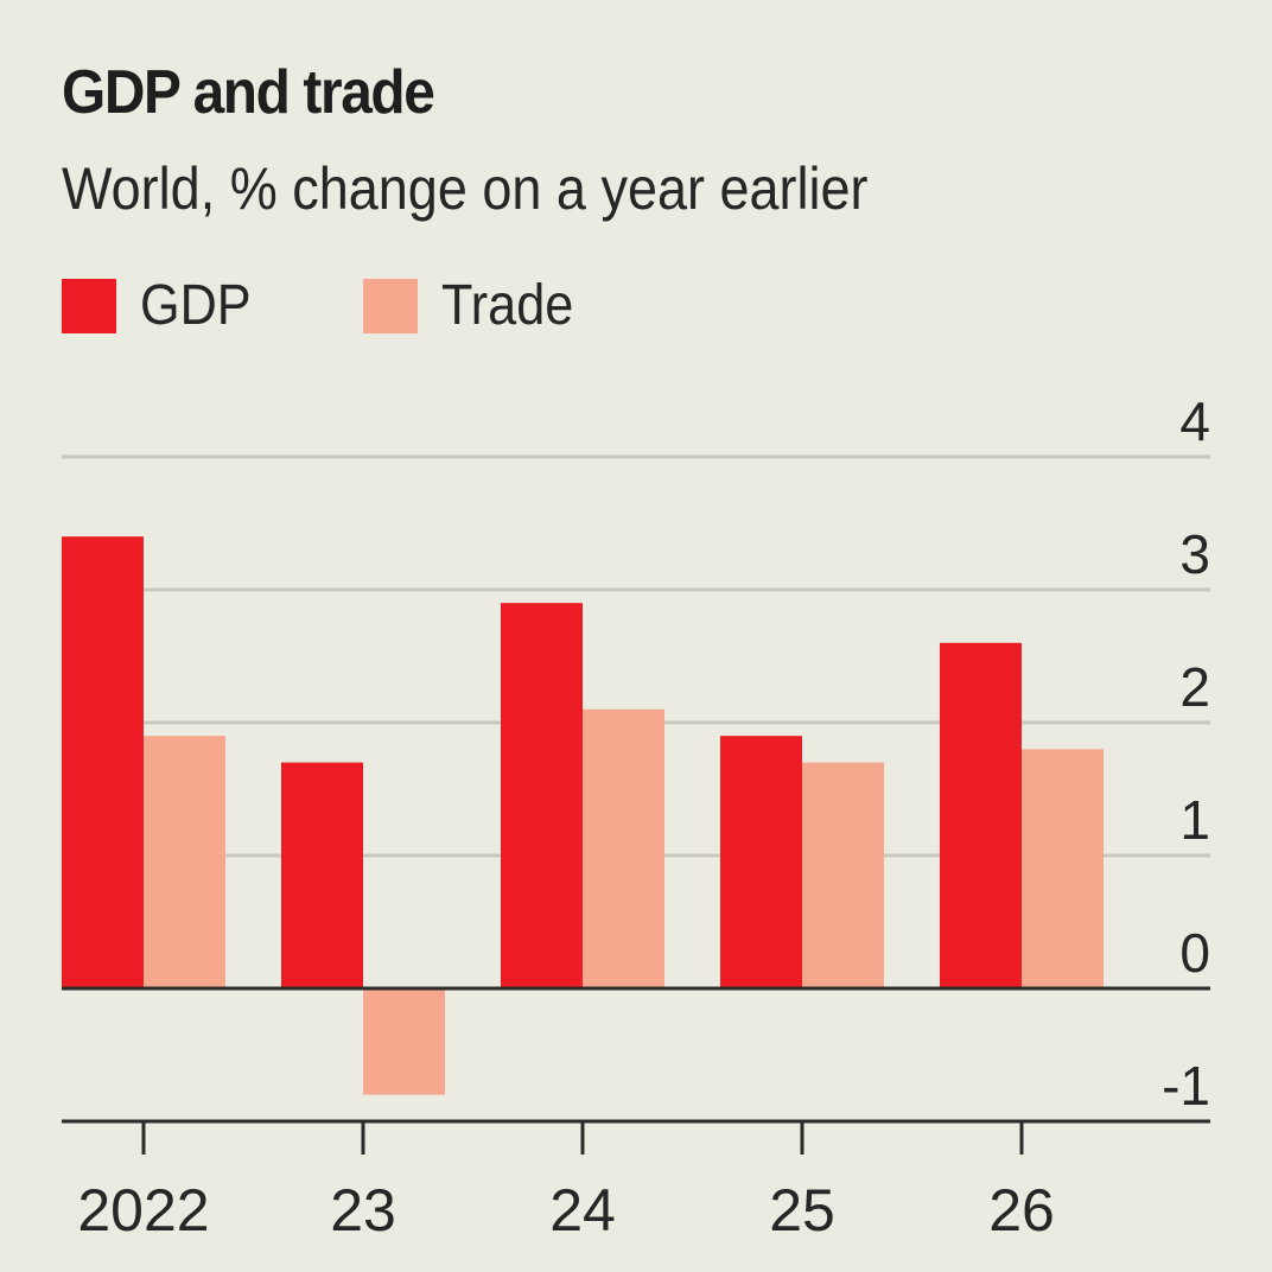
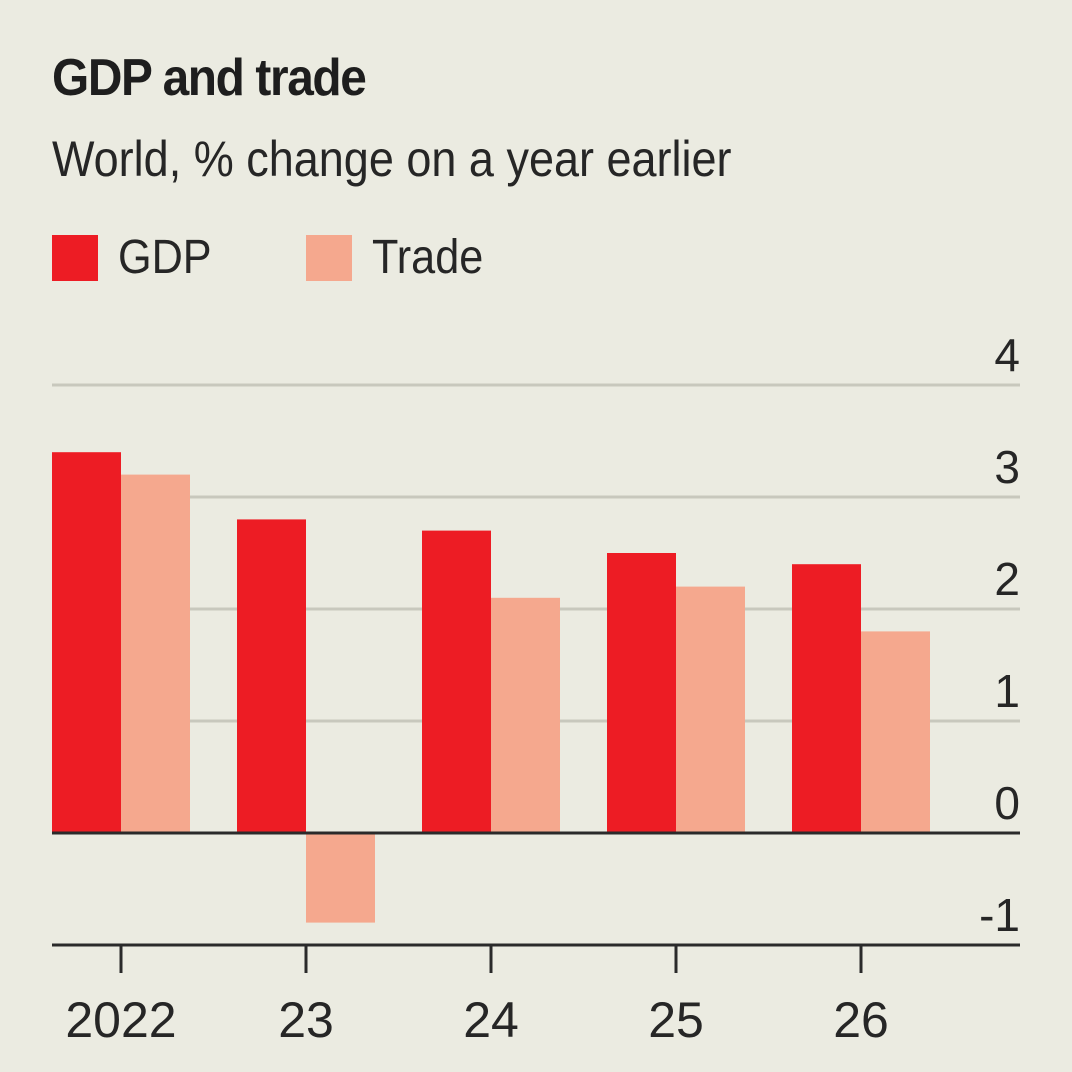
Trade/2022: 1.9 -> 3.2
GDP/23: 1.7 -> 2.8
GDP/24: 2.9 -> 2.7
GDP/25: 1.9 -> 2.5
Trade/25: 1.7 -> 2.2
GDP/26: 2.6 -> 2.4
